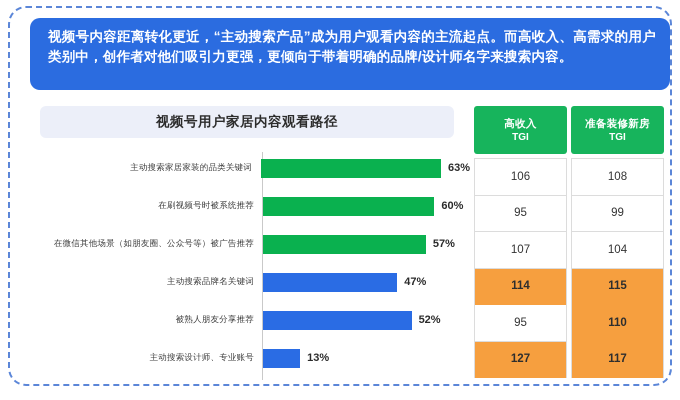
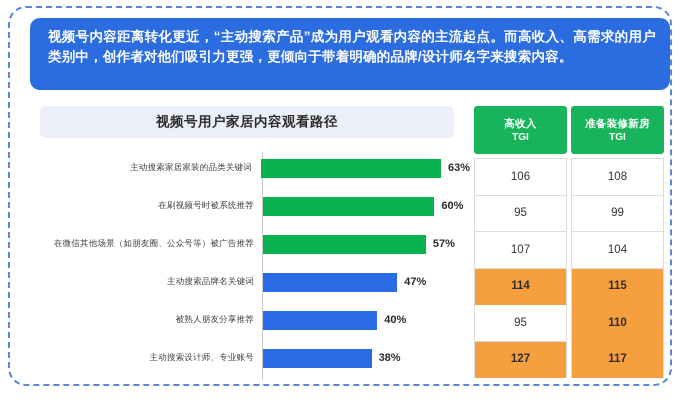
被熟人朋友分享推荐: 52% -> 40%
主动搜索设计师、专业账号: 13% -> 38%
